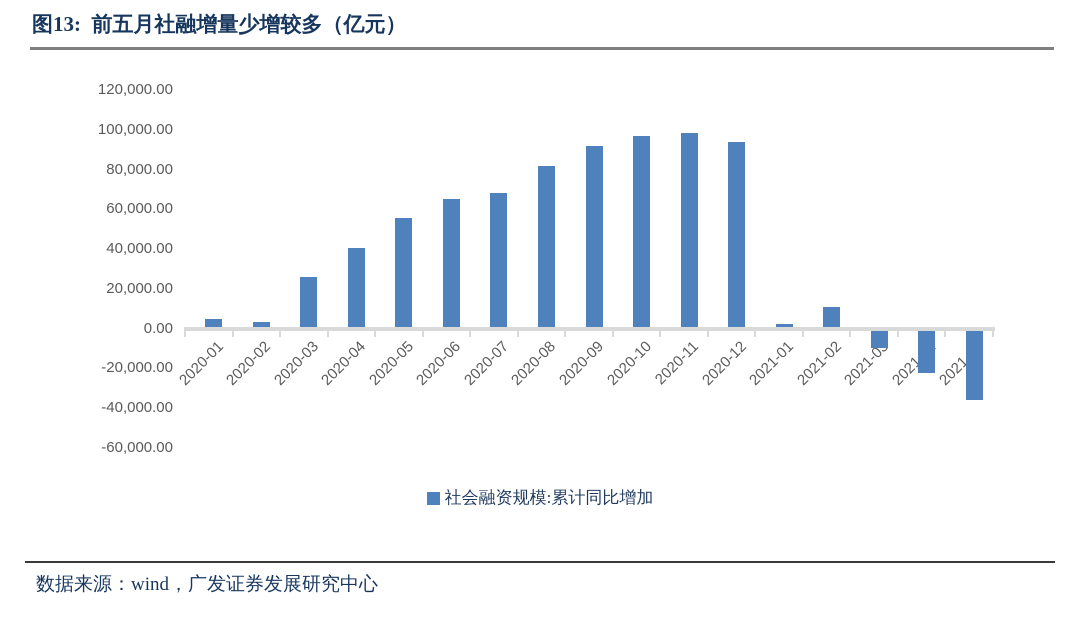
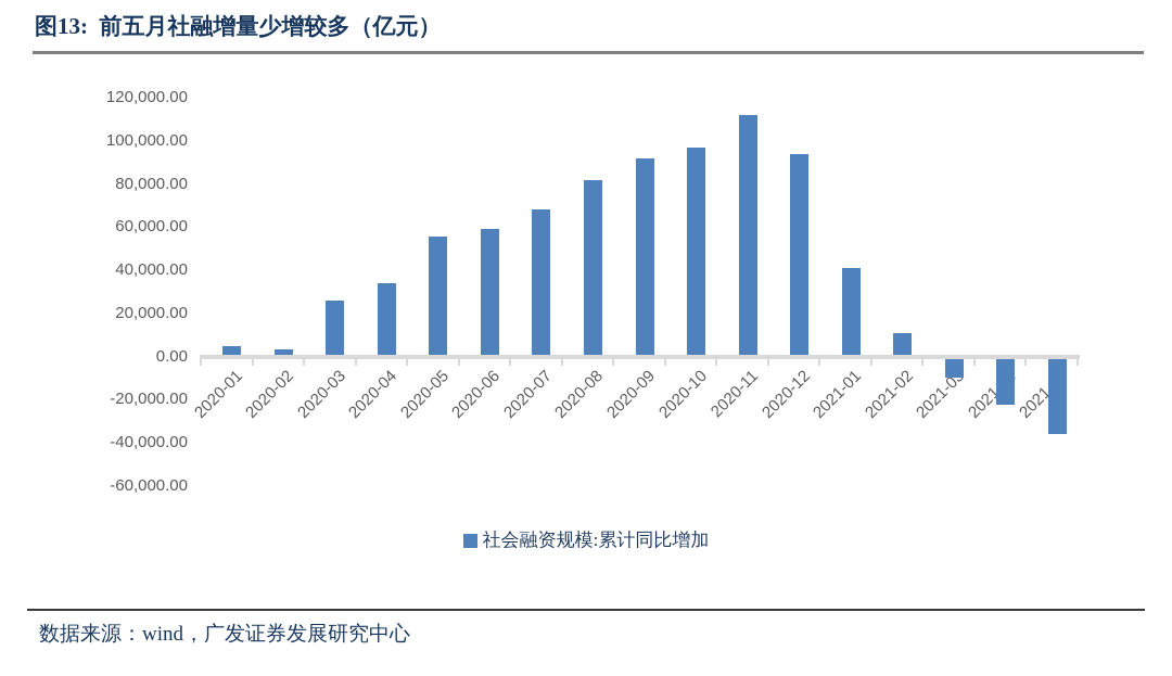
2020-04: 40000 -> 33000
2020-06: 64000 -> 58000
2020-11: 98000 -> 111000
2021-01: 1000 -> 40000
